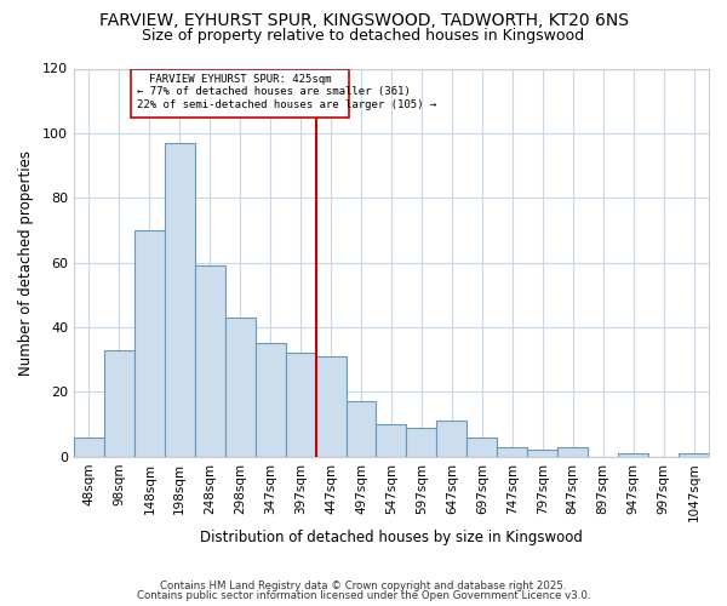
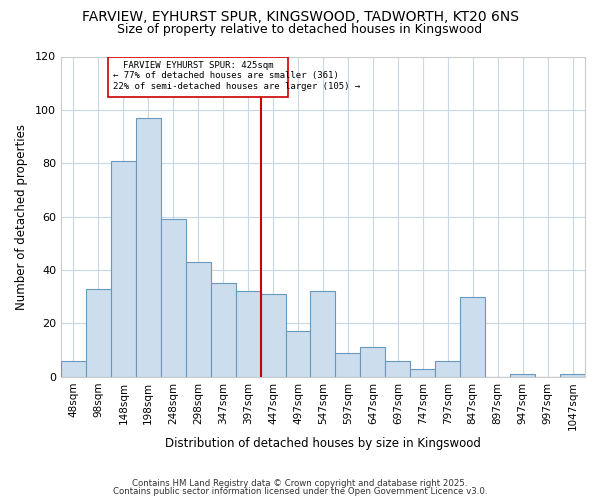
148sqm: 70 -> 81
547sqm: 10 -> 32
797sqm: 2 -> 6
847sqm: 3 -> 30
